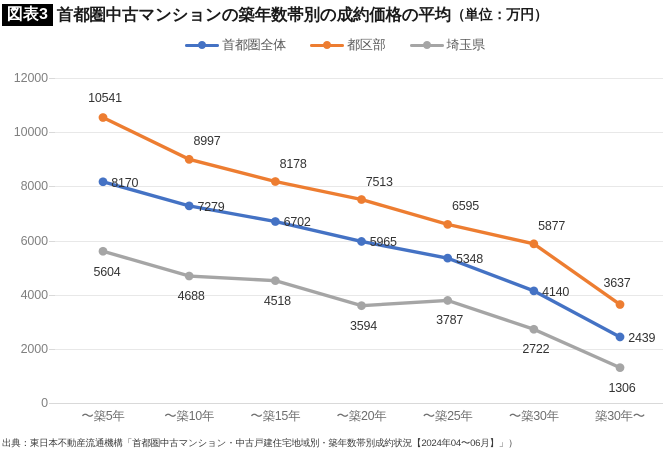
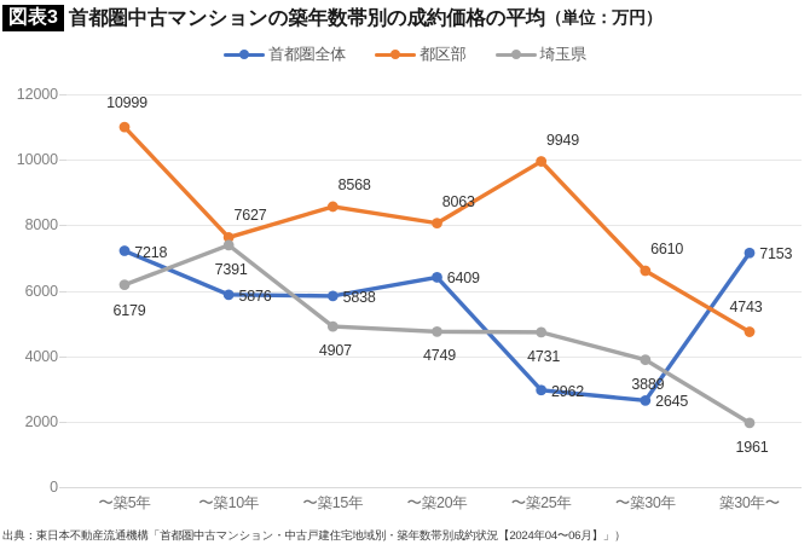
首都圏全体/〜築5年: 8170 -> 7218
都区部/〜築5年: 10541 -> 10999
埼玉県/〜築5年: 5604 -> 6179
首都圏全体/〜築10年: 7279 -> 5876
都区部/〜築10年: 8997 -> 7627
埼玉県/〜築10年: 4688 -> 7391
首都圏全体/〜築15年: 6702 -> 5838
都区部/〜築15年: 8178 -> 8568
埼玉県/〜築15年: 4518 -> 4907
首都圏全体/〜築20年: 5965 -> 6409
都区部/〜築20年: 7513 -> 8063
埼玉県/〜築20年: 3594 -> 4749
首都圏全体/〜築25年: 5348 -> 2962
都区部/〜築25年: 6595 -> 9949
埼玉県/〜築25年: 3787 -> 4731
首都圏全体/〜築30年: 4140 -> 2645
都区部/〜築30年: 5877 -> 6610
埼玉県/〜築30年: 2722 -> 3889
首都圏全体/築30年〜: 2439 -> 7153
都区部/築30年〜: 3637 -> 4743
埼玉県/築30年〜: 1306 -> 1961
